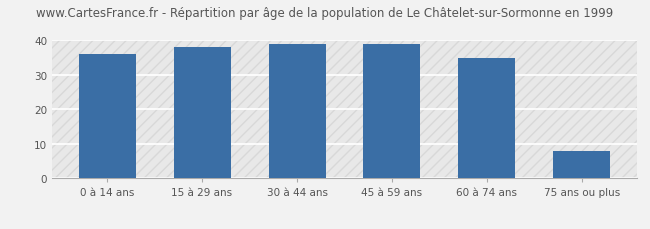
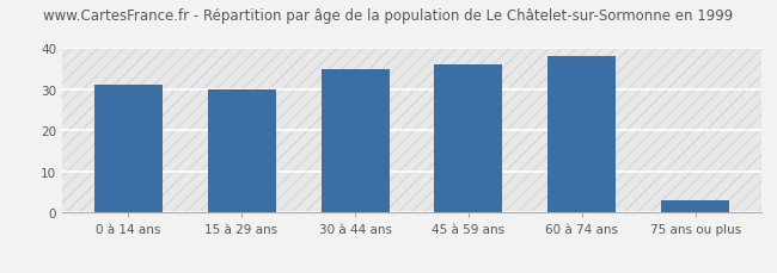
0 à 14 ans: 36 -> 31
15 à 29 ans: 38 -> 30
30 à 44 ans: 39 -> 35
45 à 59 ans: 39 -> 36
60 à 74 ans: 35 -> 38
75 ans ou plus: 8 -> 3
